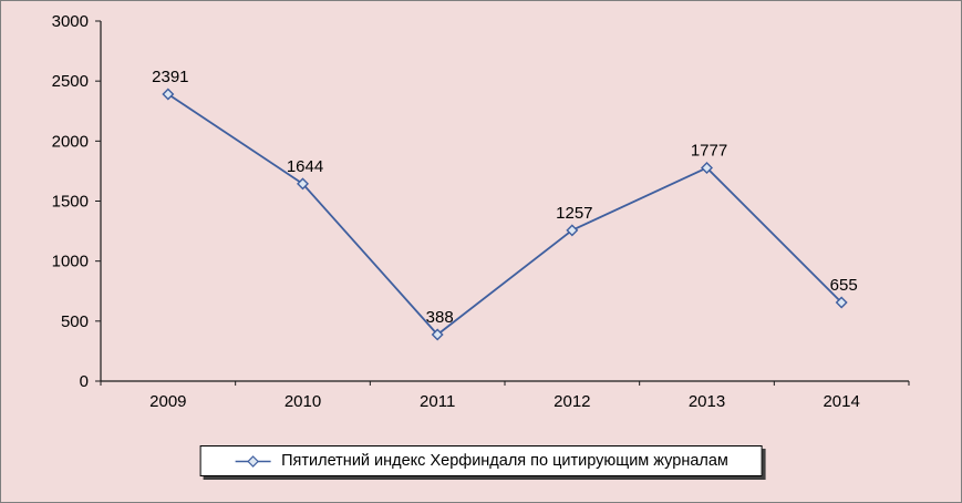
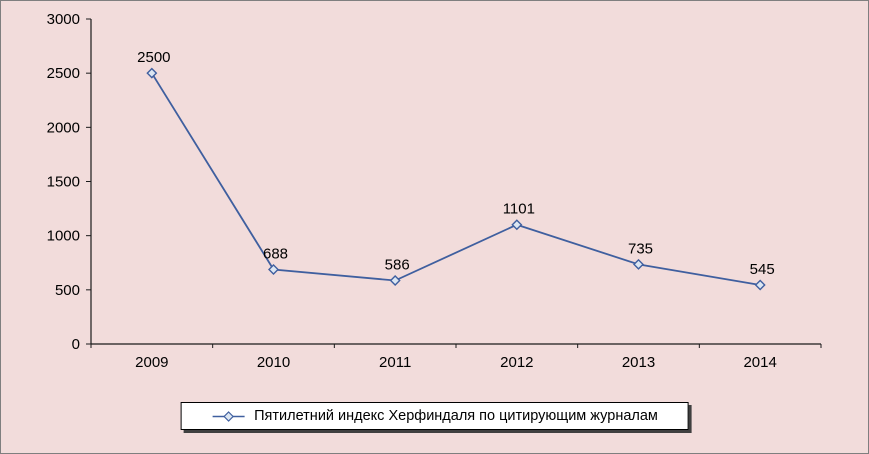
2009: 2391 -> 2500
2010: 1644 -> 688
2011: 388 -> 586
2012: 1257 -> 1101
2013: 1777 -> 735
2014: 655 -> 545
